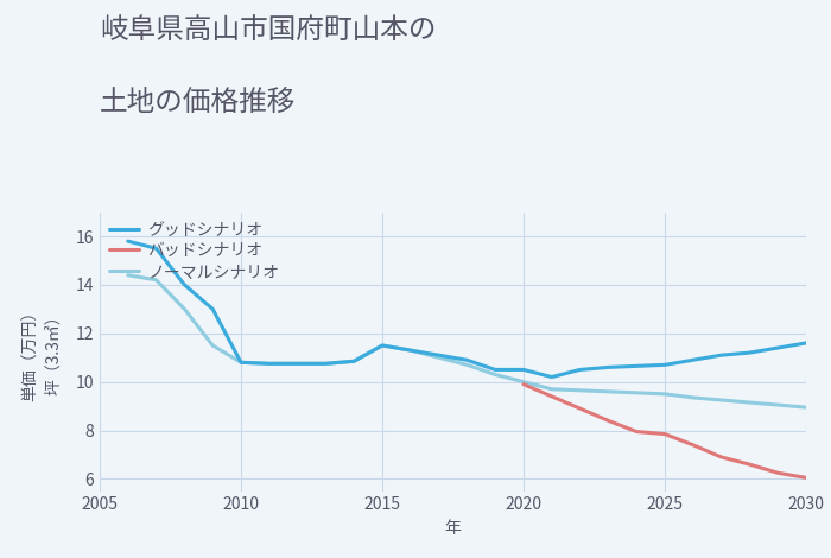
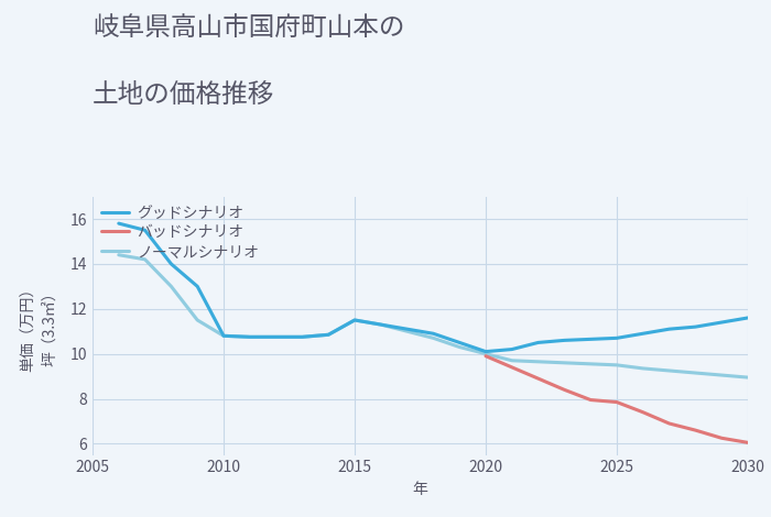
グッドシナリオ/2020: 10.50 -> 10.10
